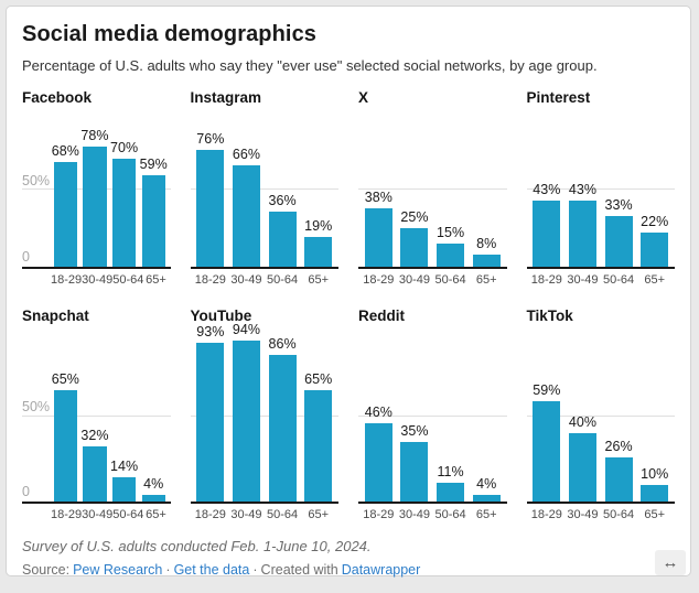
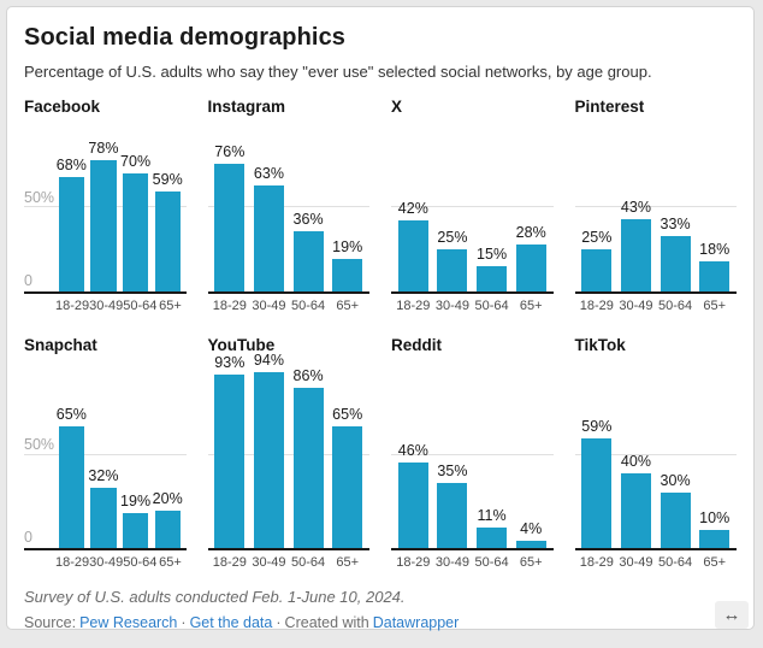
X/18-29: 38% -> 42%
Pinterest/18-29: 43% -> 25%
Instagram/30-49: 66% -> 63%
Snapchat/50-64: 14% -> 19%
TikTok/50-64: 26% -> 30%
X/65+: 8% -> 28%
Pinterest/65+: 22% -> 18%
Snapchat/65+: 4% -> 20%
